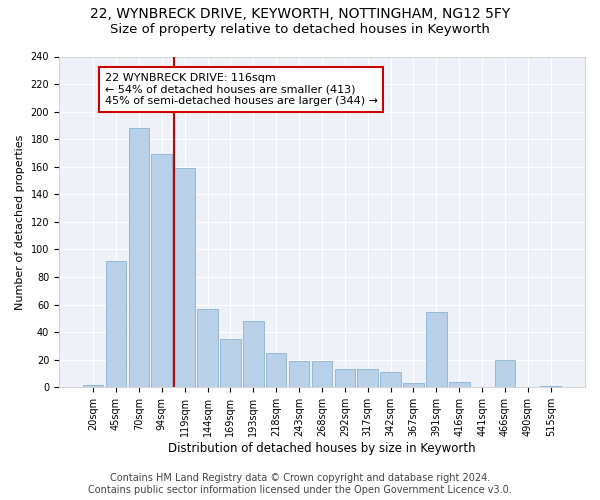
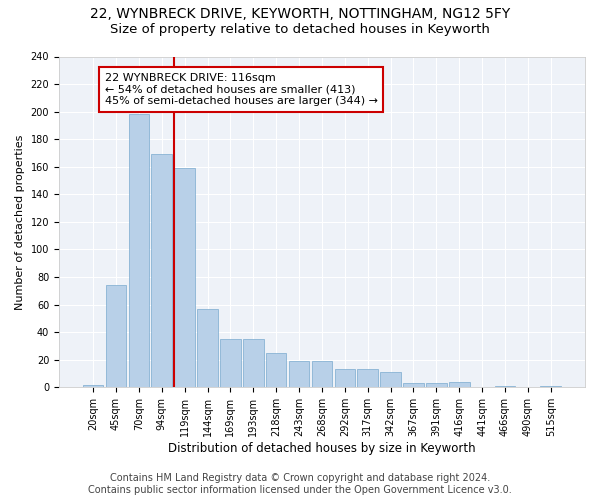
45sqm: 92 -> 74
70sqm: 188 -> 198
193sqm: 48 -> 35
391sqm: 55 -> 3
466sqm: 20 -> 1
